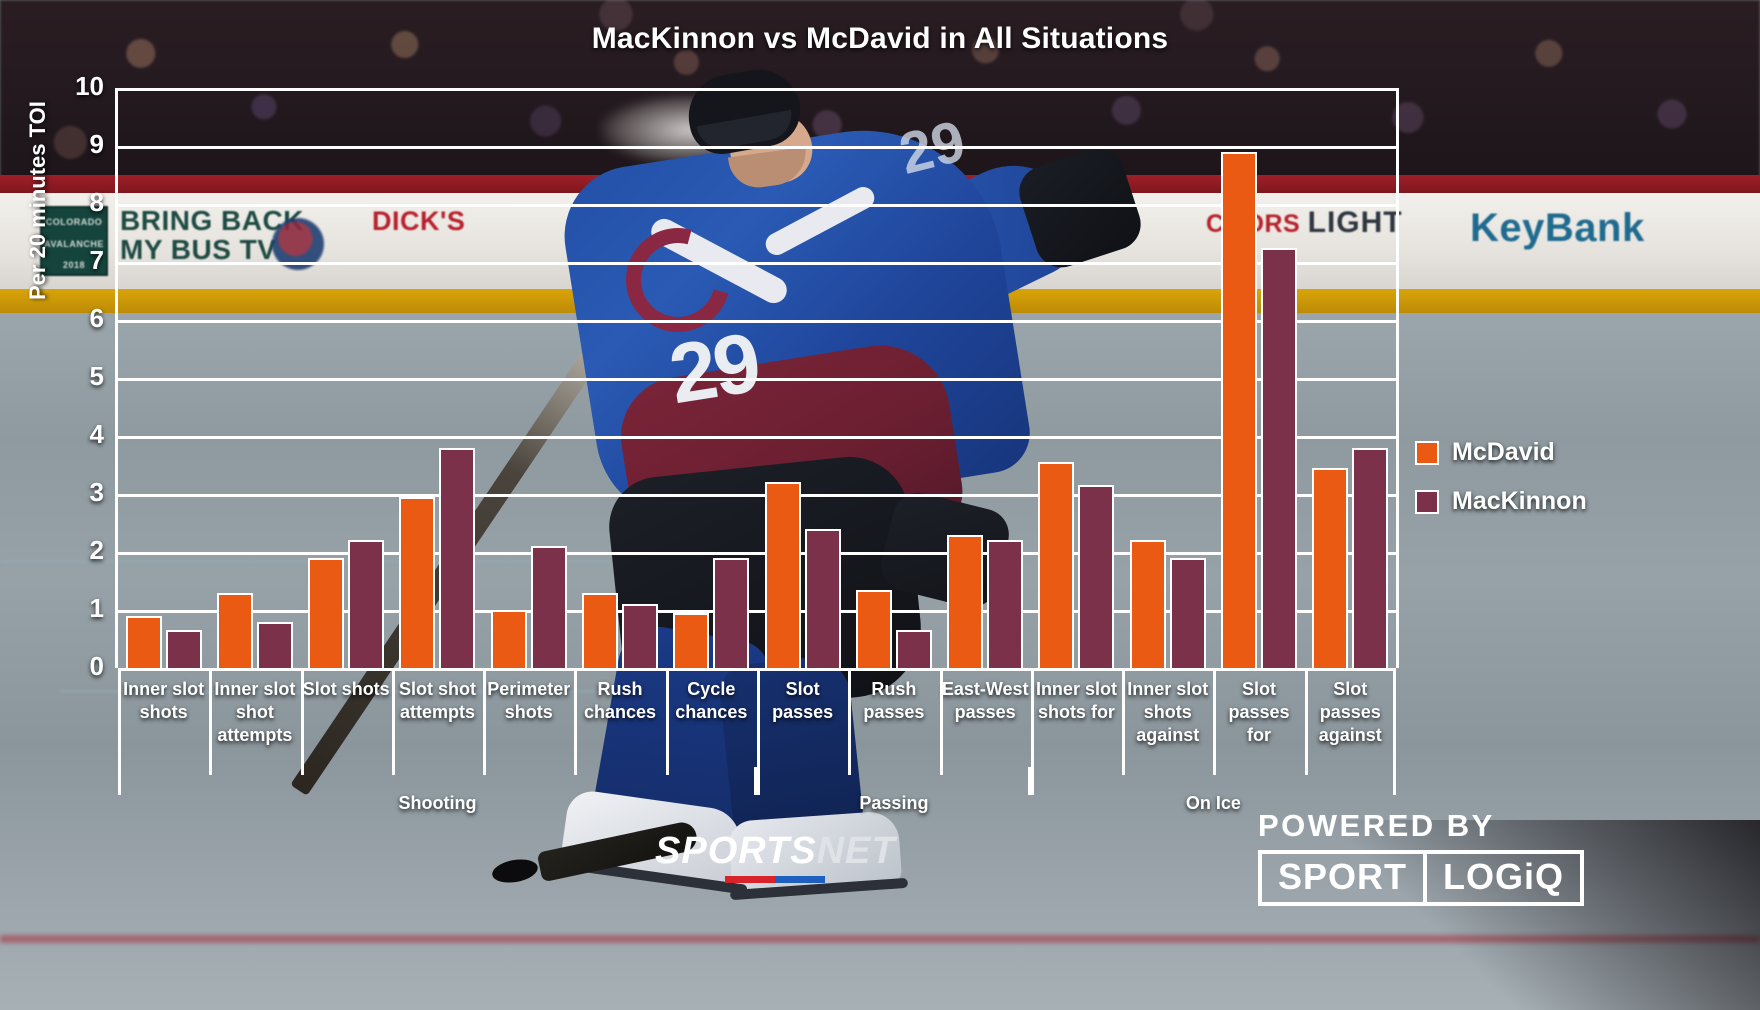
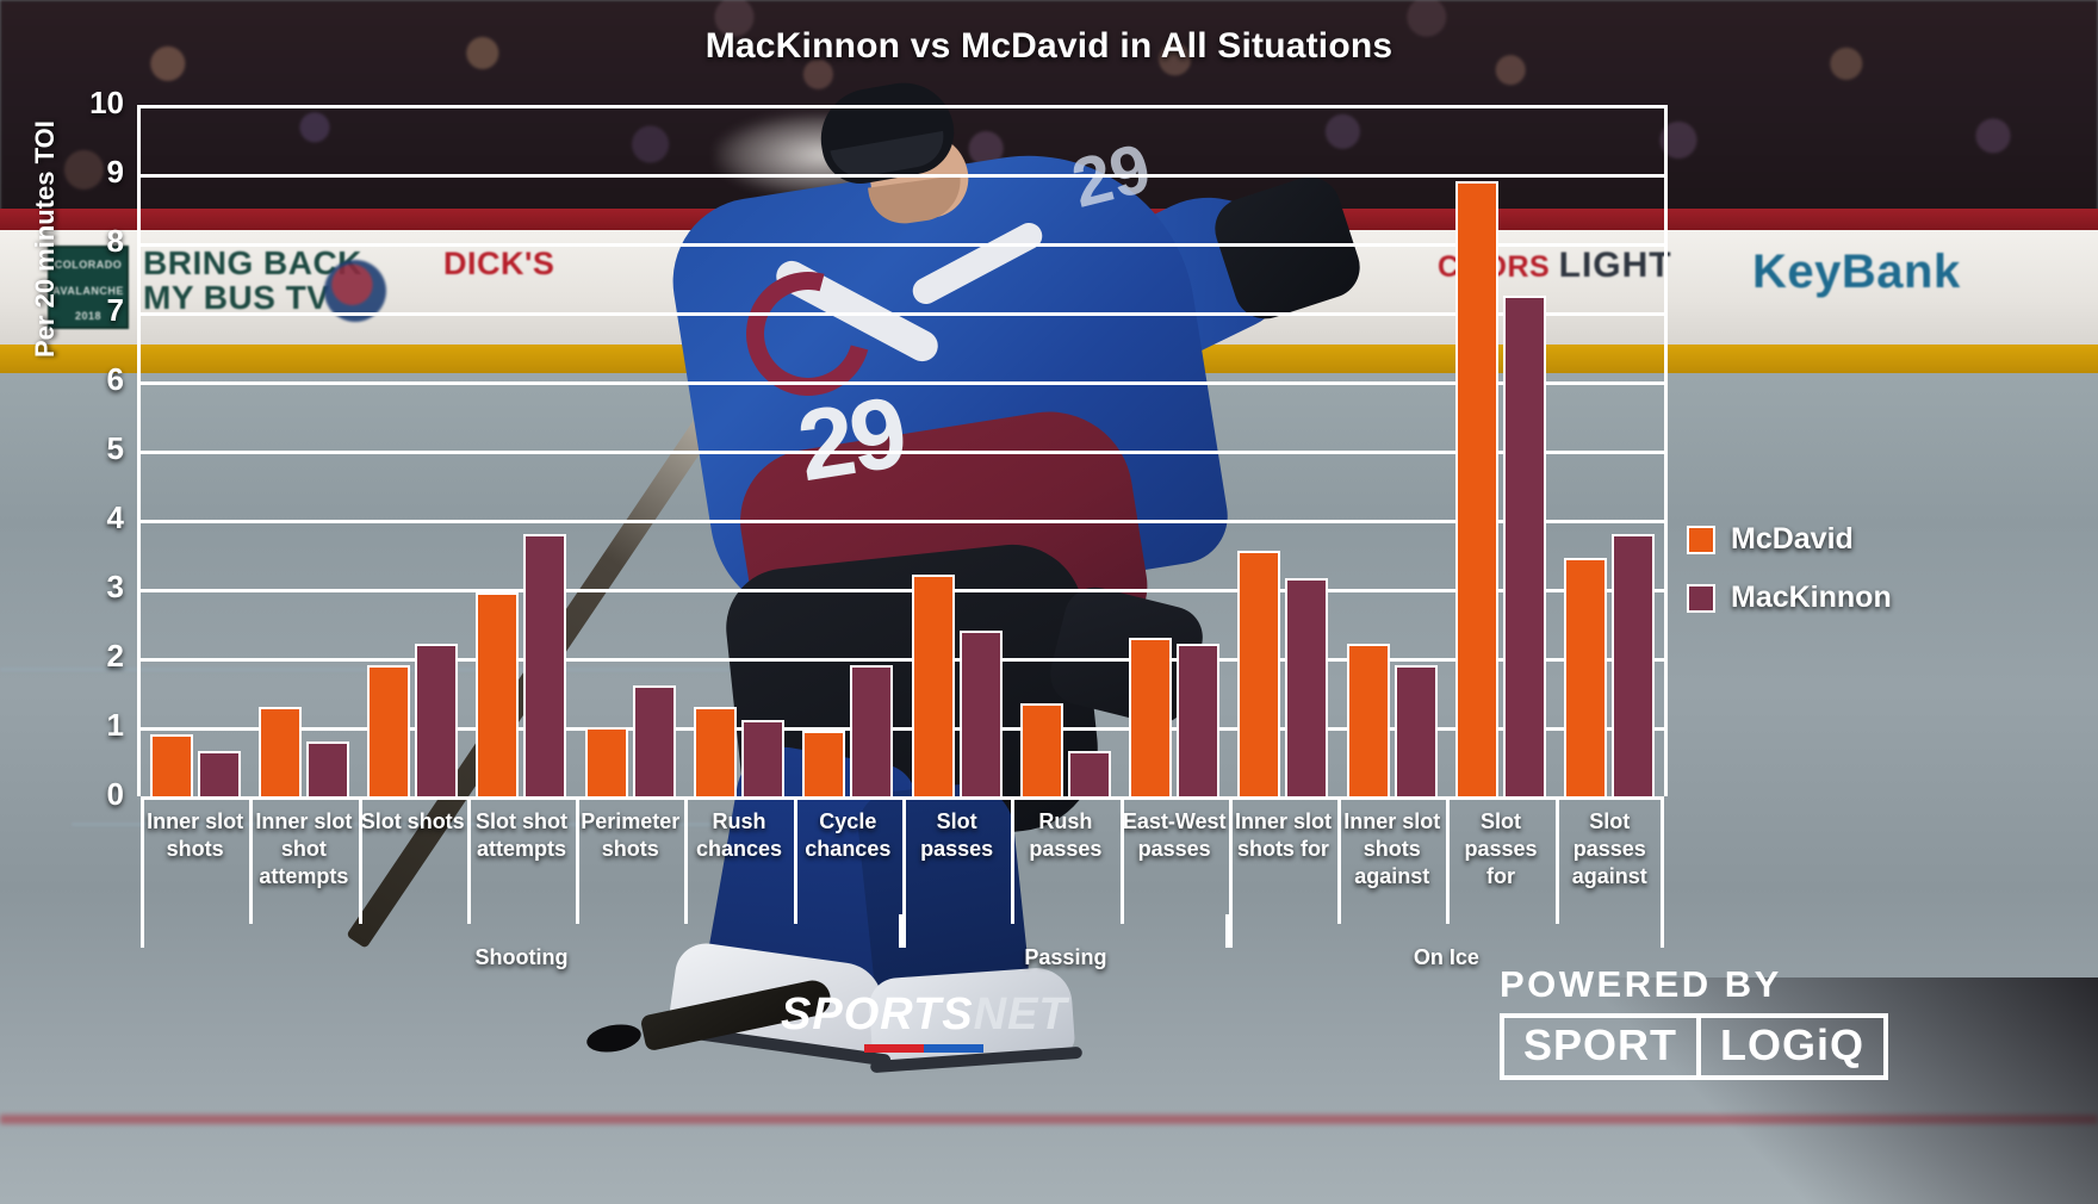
MacKinnon/Perimeter shots: 2.1 -> 1.6
